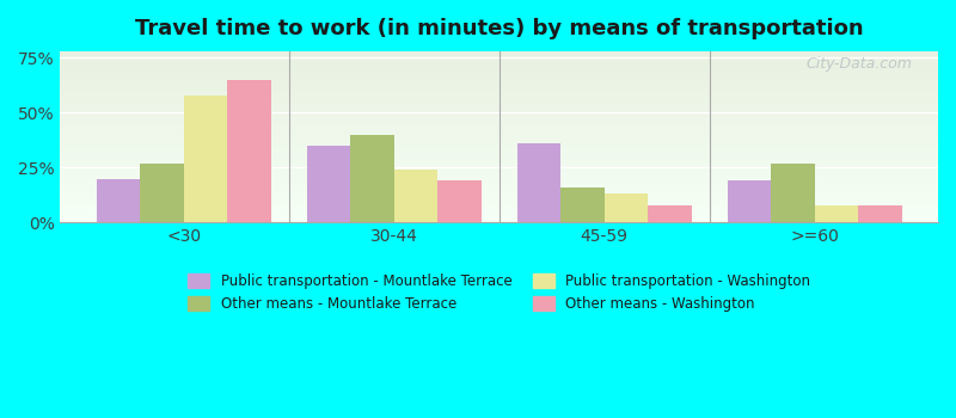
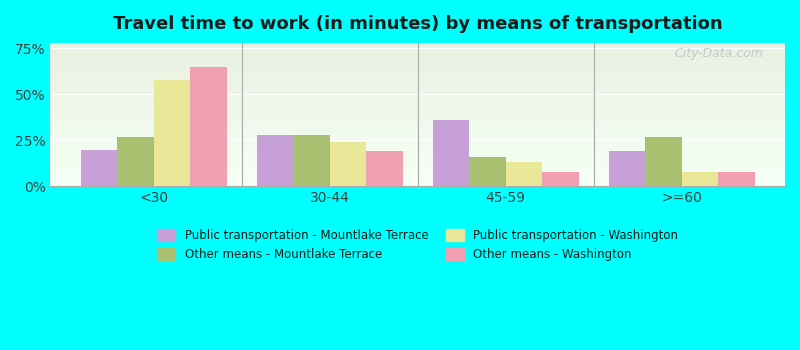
Public transportation - Mountlake Terrace/30-44: 35% -> 28%
Other means - Mountlake Terrace/30-44: 40% -> 28%
